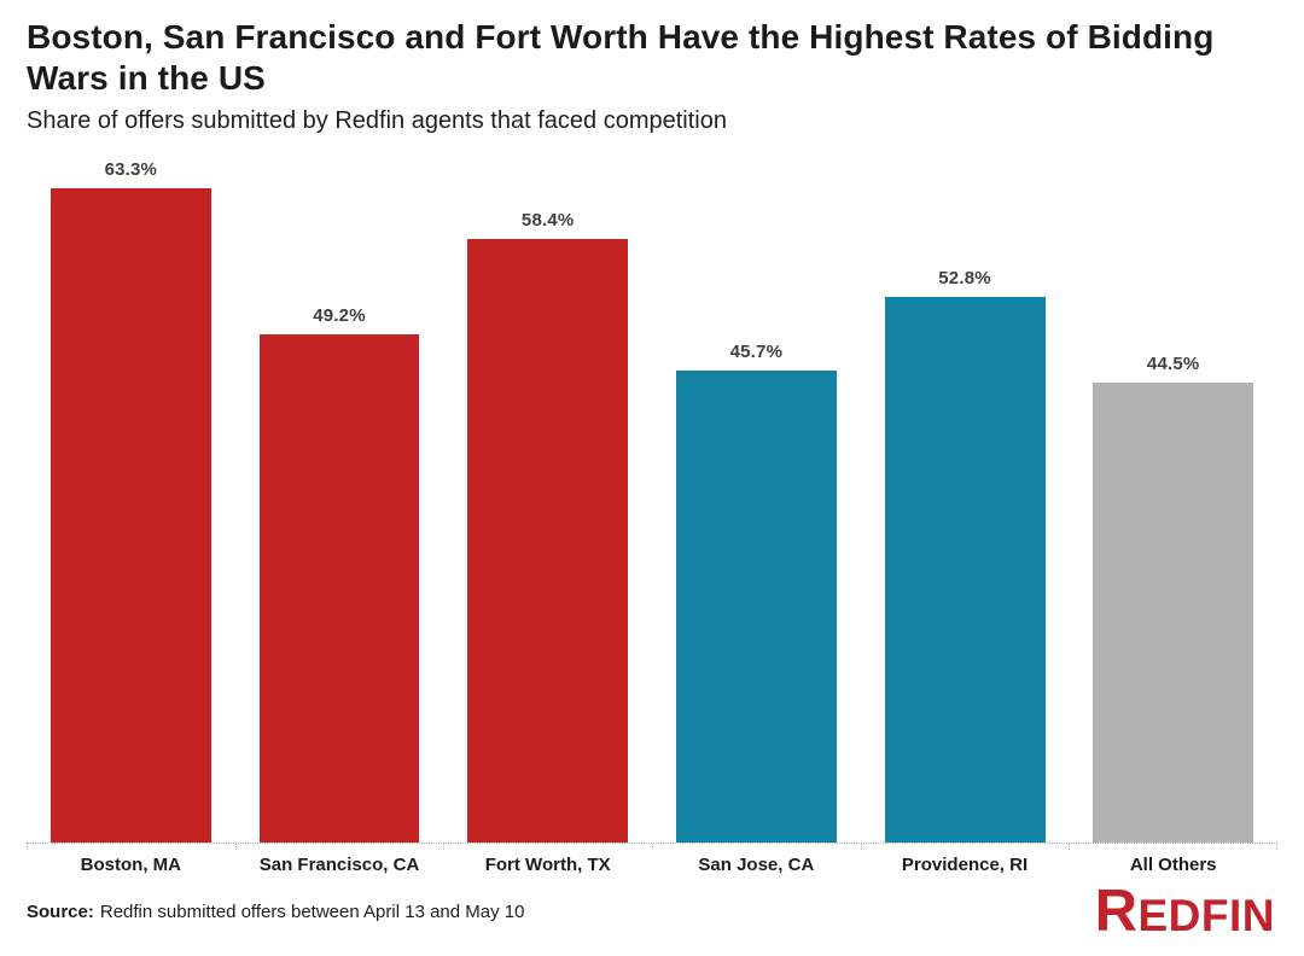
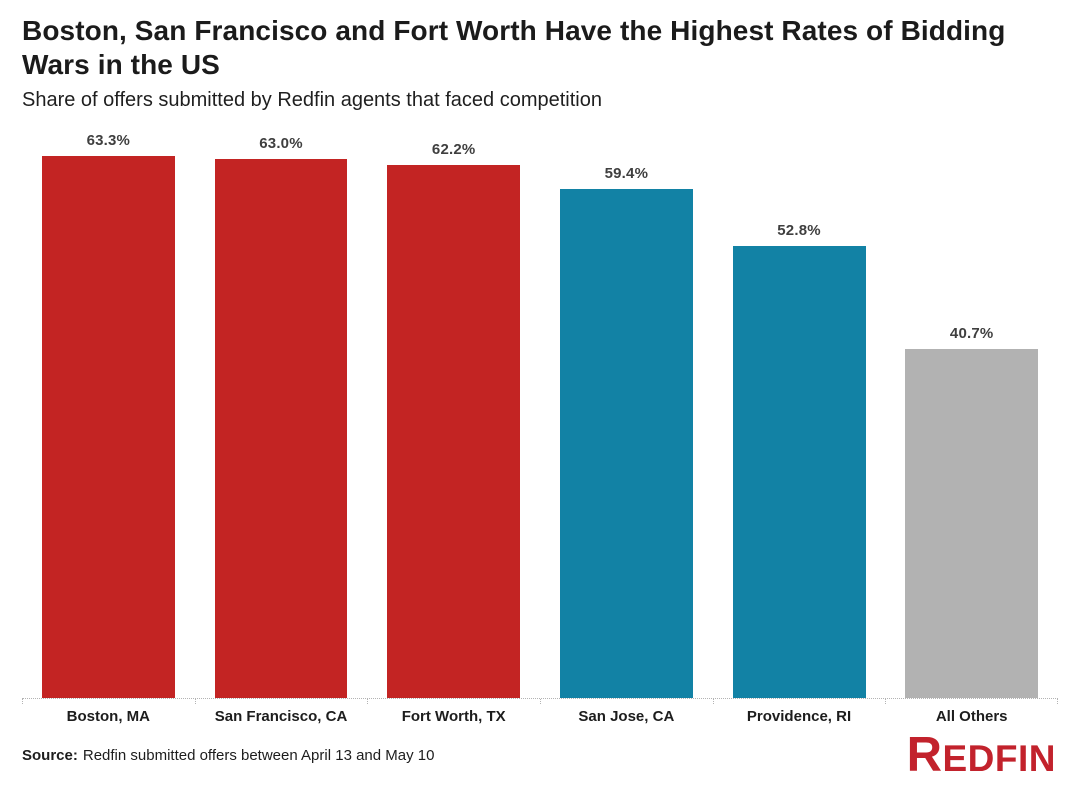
San Francisco, CA: 49.2% -> 63.0%
Fort Worth, TX: 58.4% -> 62.2%
San Jose, CA: 45.7% -> 59.4%
All Others: 44.5% -> 40.7%
